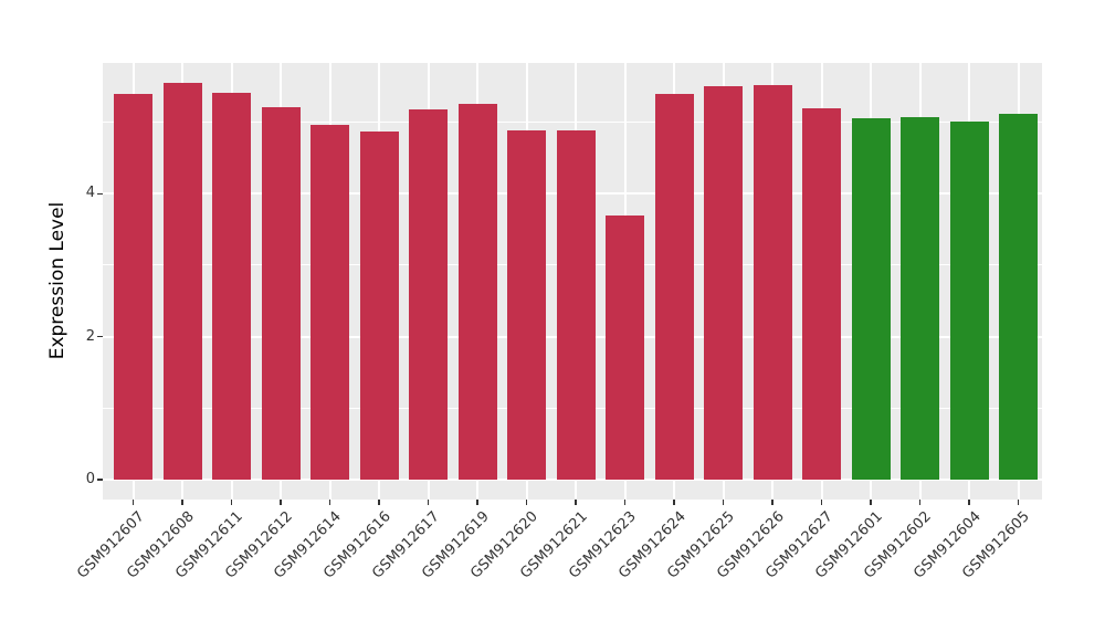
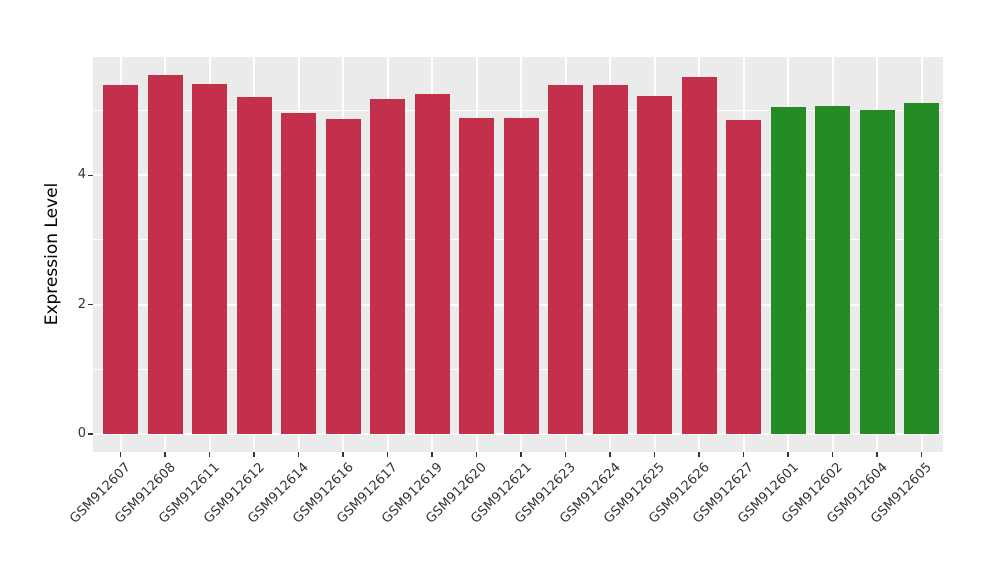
GSM912623: 3.7 -> 5.4
GSM912625: 5.5 -> 5.2
GSM912627: 5.2 -> 4.8
